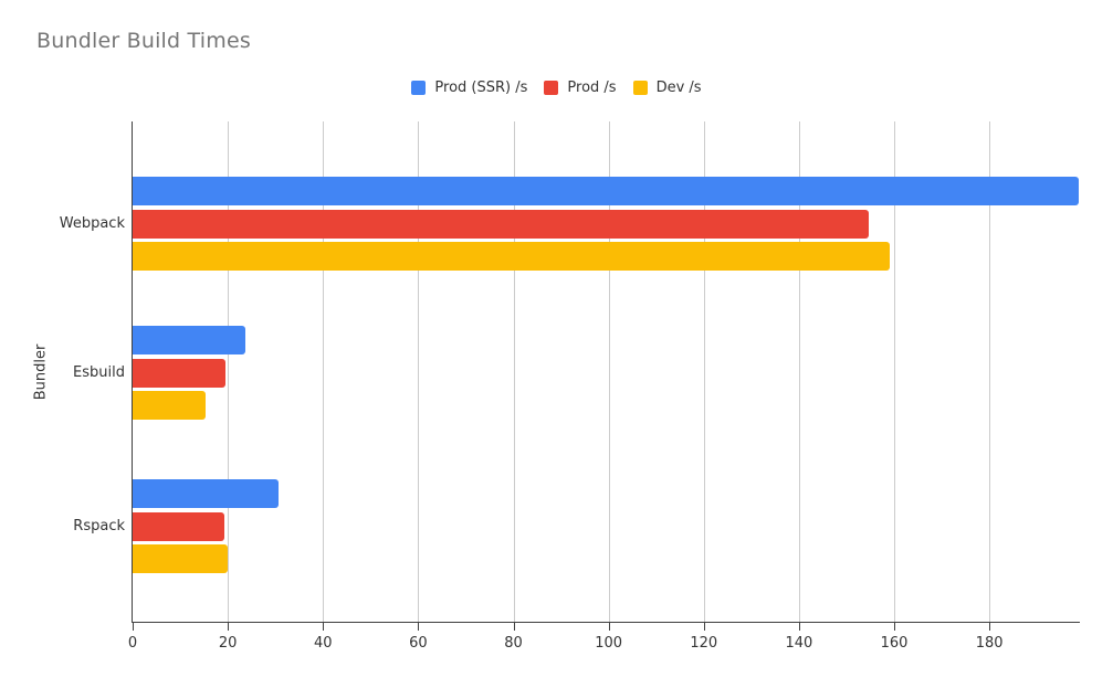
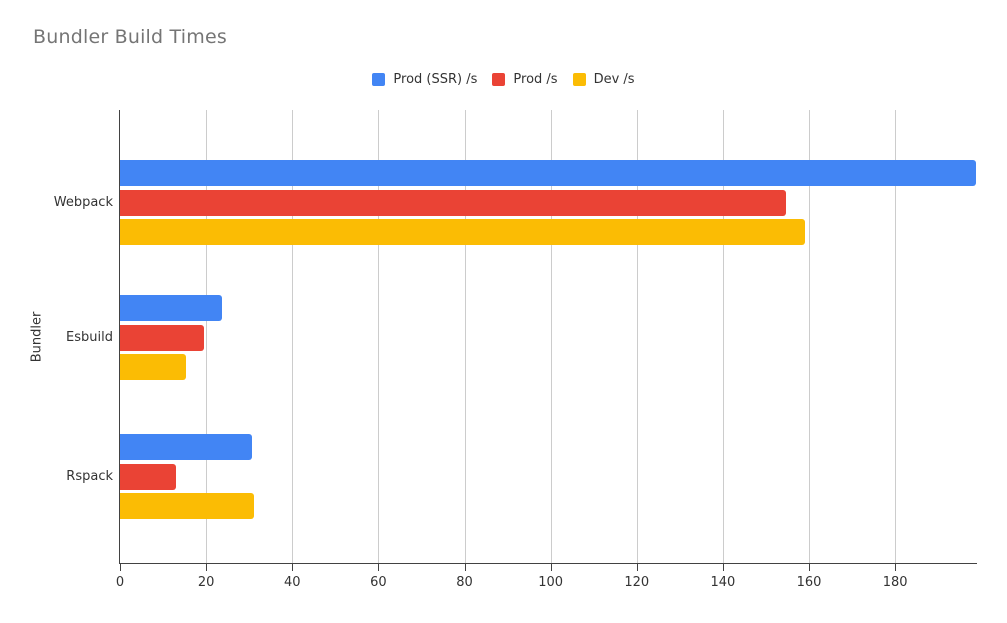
Prod /s/Rspack: 19 -> 13
Dev /s/Rspack: 20 -> 31
